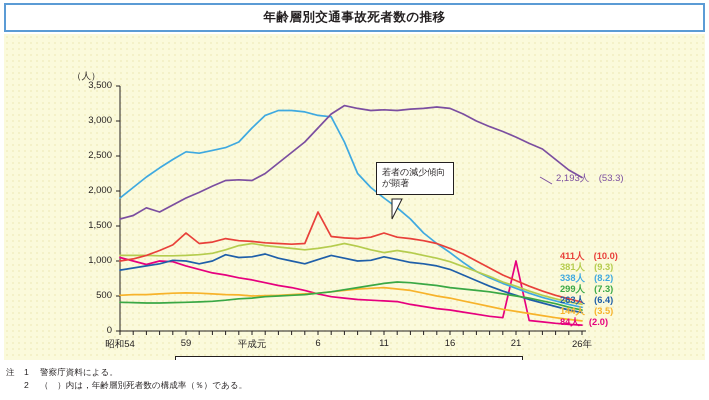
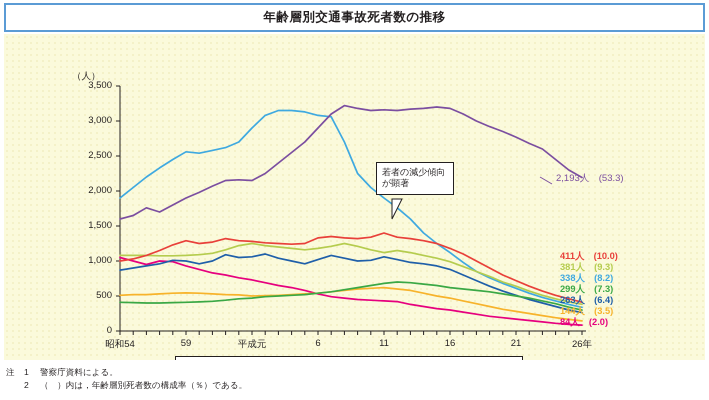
50~59歳/59: 1400 -> 1300
50~59歳/6: 1700 -> 1300
15歳以下/21: 1000 -> 200
